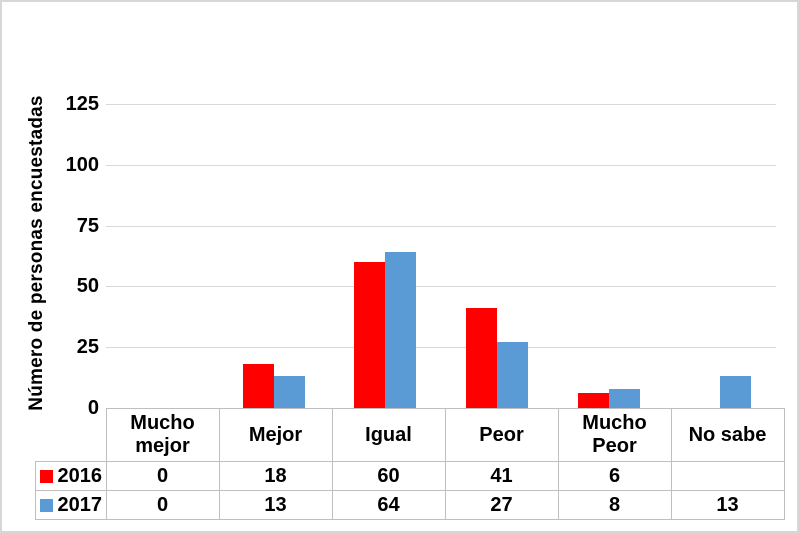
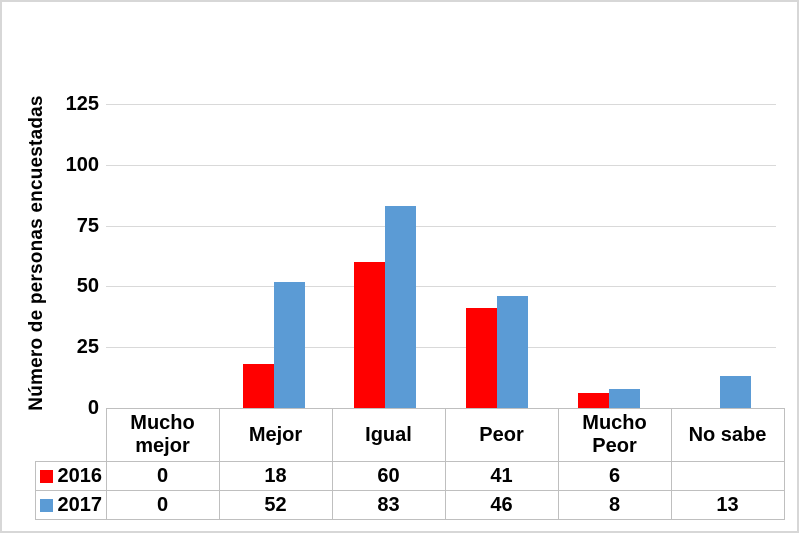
2017/Mejor: 13 -> 52
2017/Igual: 64 -> 83
2017/Peor: 27 -> 46
